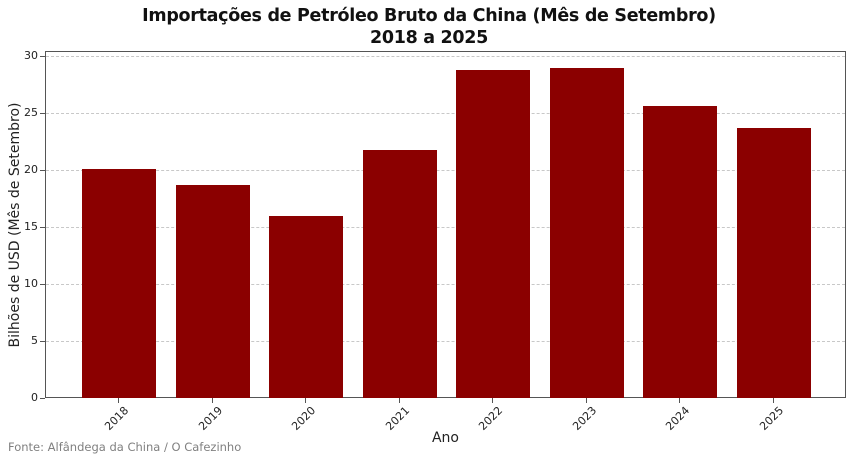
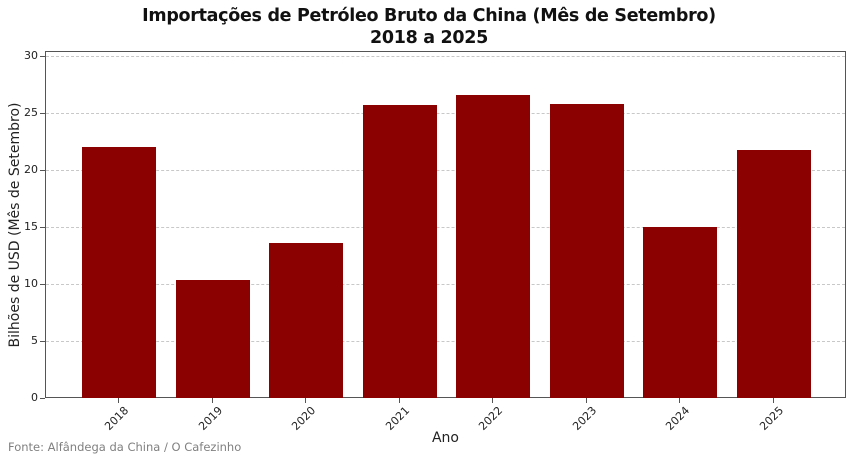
2018: 20.2 -> 22.1
2019: 18.8 -> 10.4
2020: 16.1 -> 13.7
2021: 21.8 -> 25.8
2022: 28.9 -> 26.7
2023: 29.0 -> 25.9
2024: 25.7 -> 15.1
2025: 23.8 -> 21.8
